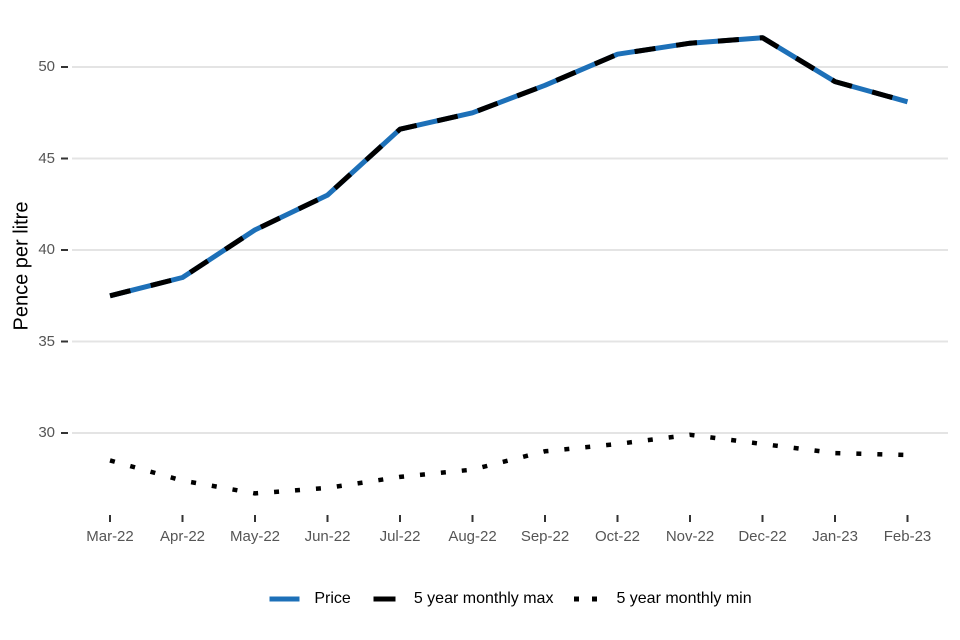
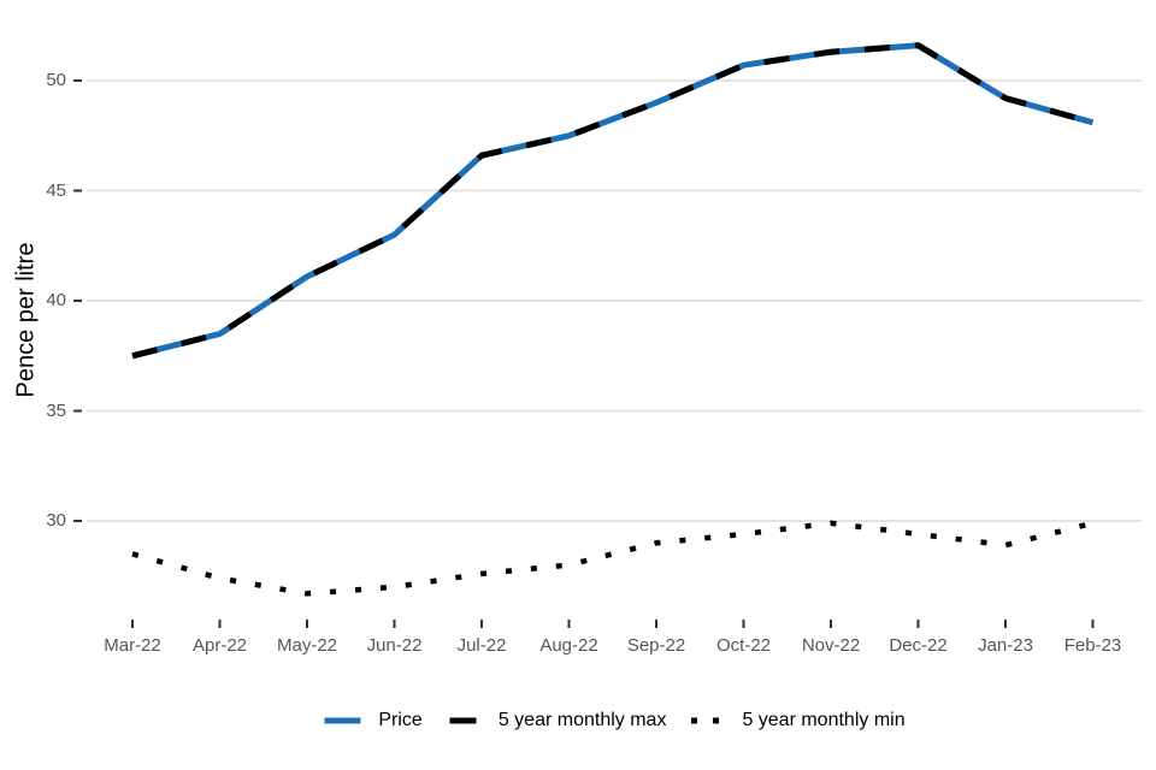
5 year monthly min/Feb-23: 28.8 -> 29.9
